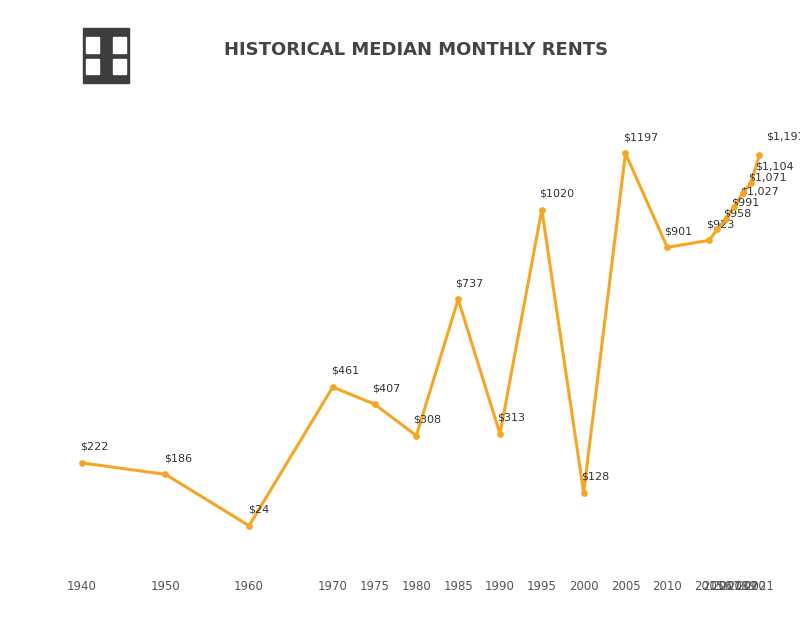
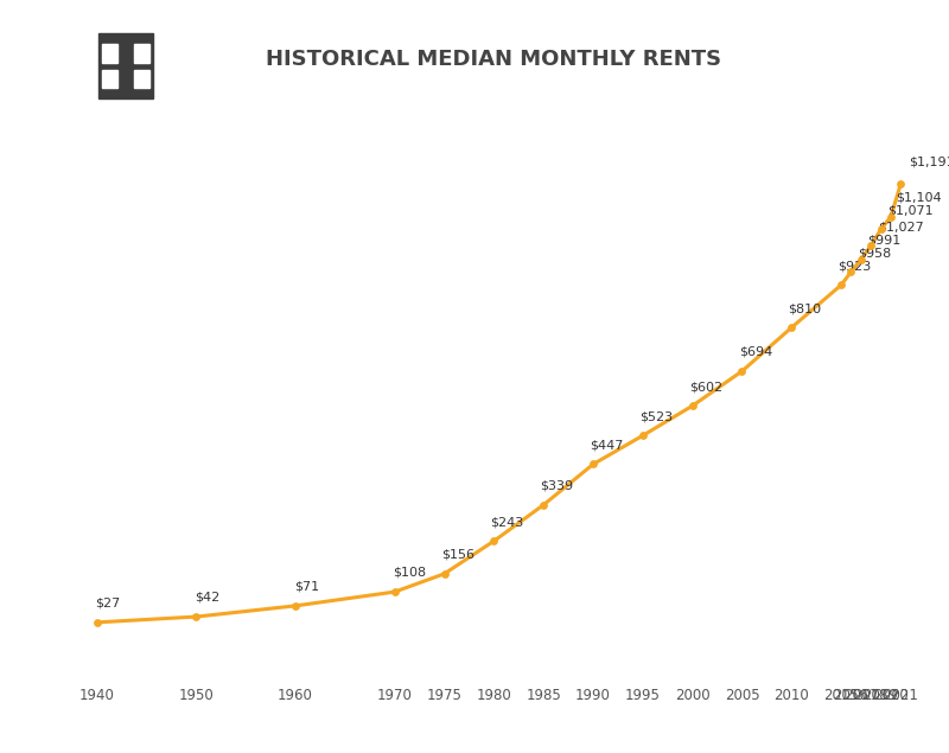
1940: $222 -> $27
1950: $186 -> $42
1960: $24 -> $71
1970: $461 -> $108
1975: $407 -> $156
1980: $308 -> $243
1985: $737 -> $339
1990: $313 -> $447
1995: $1020 -> $523
2000: $128 -> $602
2005: $1197 -> $694
2010: $901 -> $810
